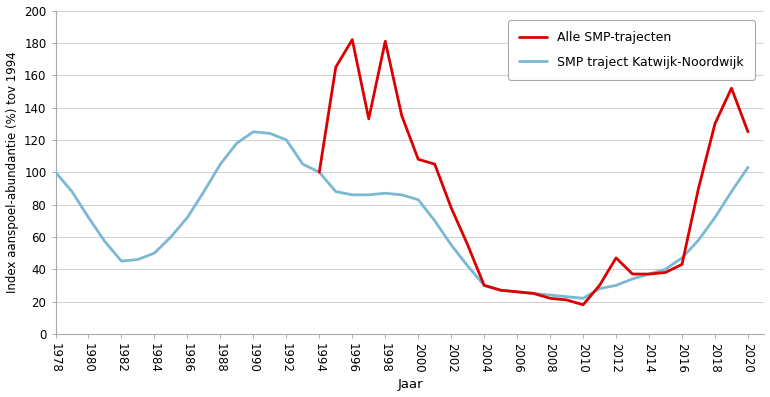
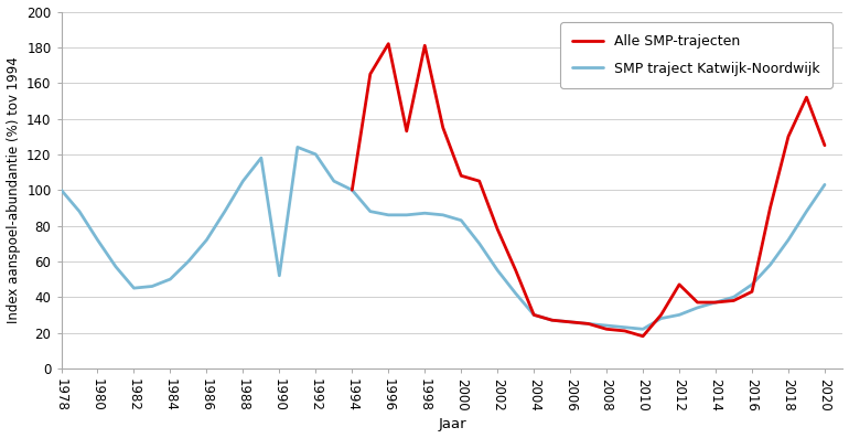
SMP traject Katwijk-Noordwijk/1990: 125 -> 52
